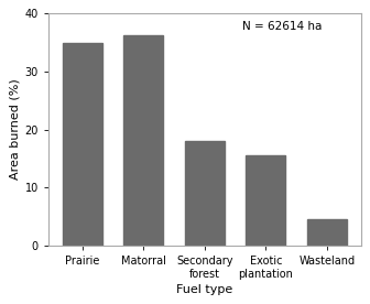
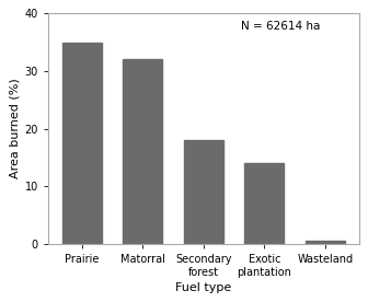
Matorral: 36.2 -> 32.0
Exotic plantation: 15.6 -> 14.0
Wasteland: 4.6 -> 0.5
